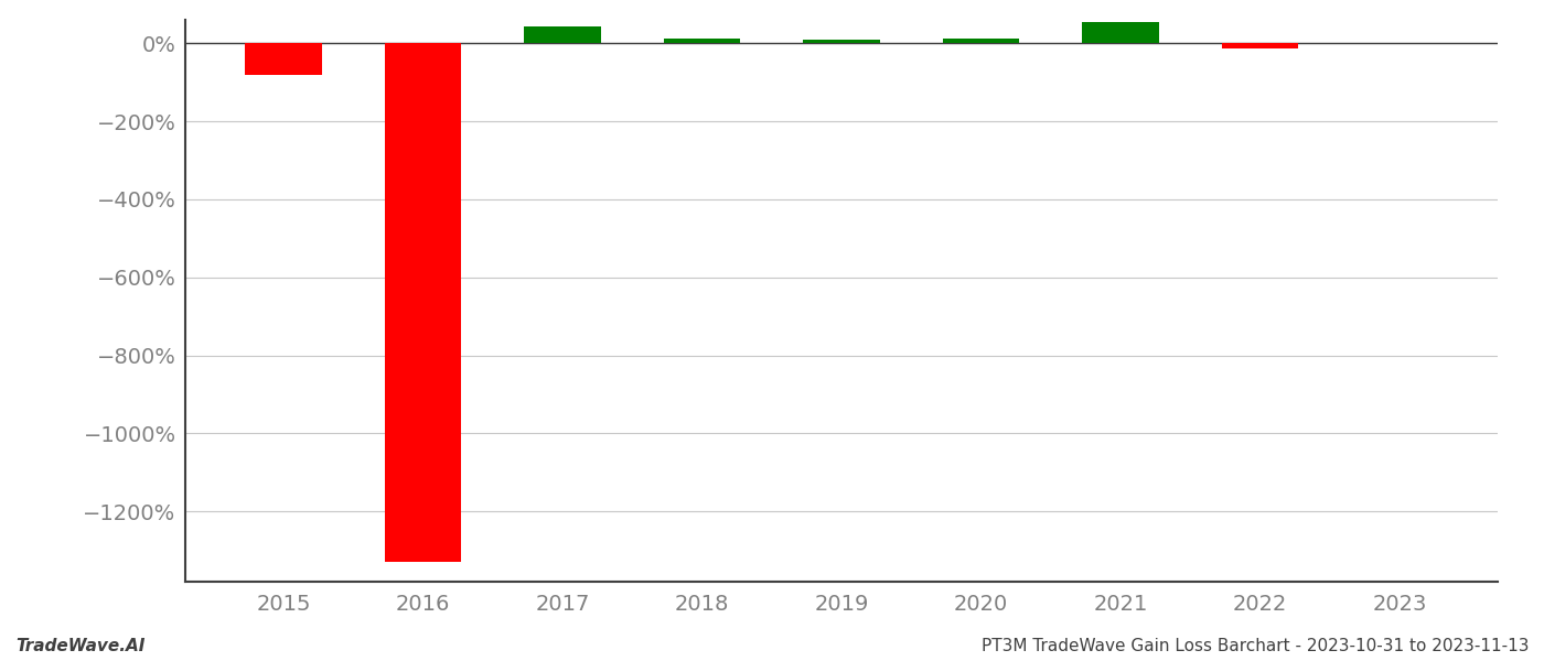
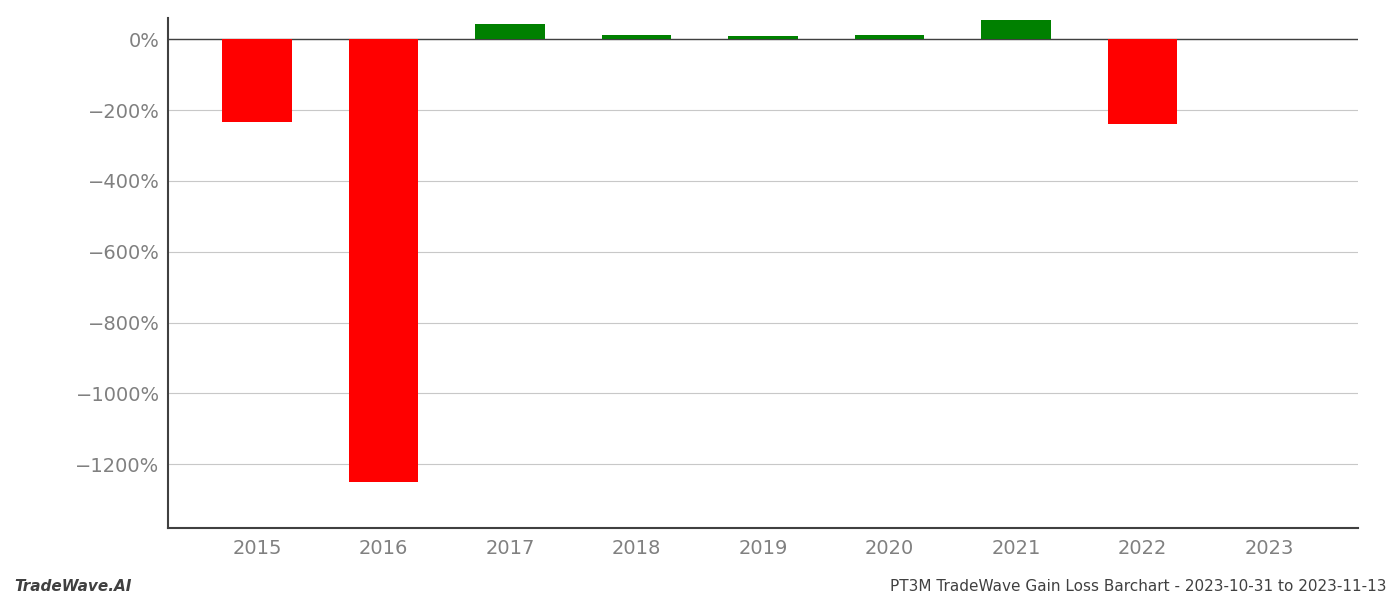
2015: -80% -> -235%
2016: -1330% -> -1250%
2022: -12% -> -240%
